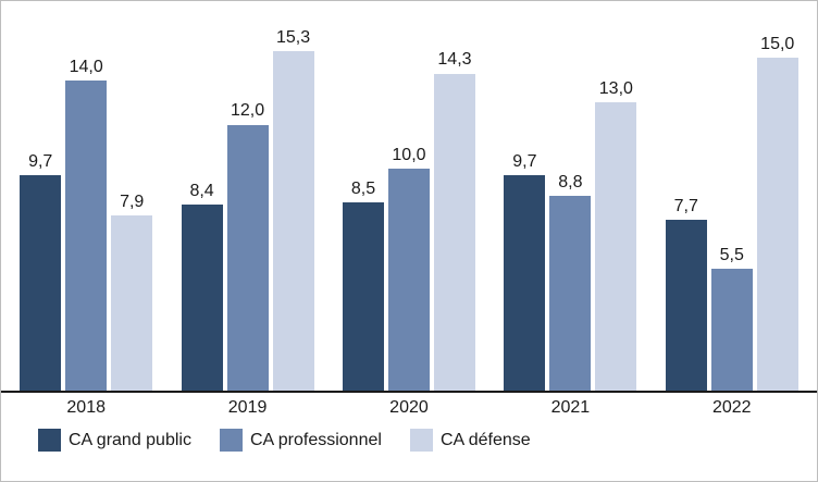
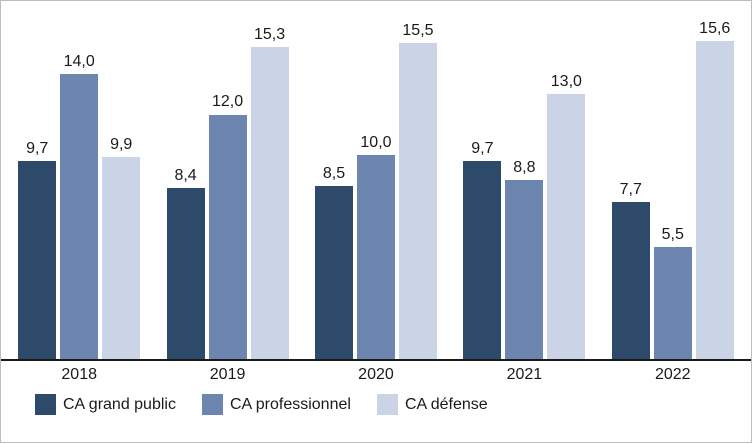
CA défense/2018: 7,9 -> 9,9
CA défense/2020: 14,3 -> 15,5
CA défense/2022: 15,0 -> 15,6
